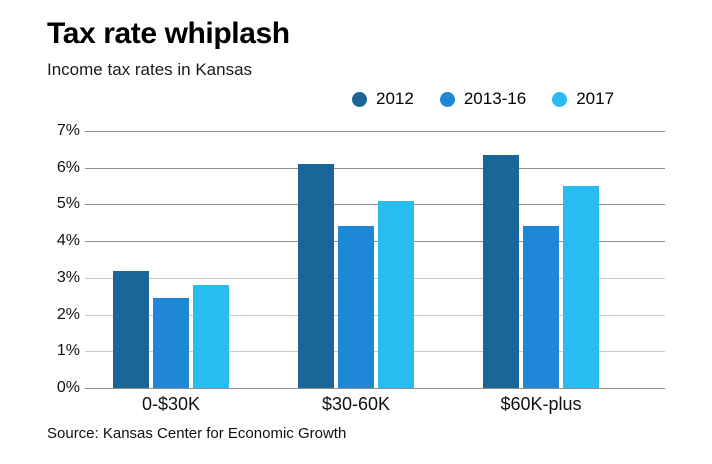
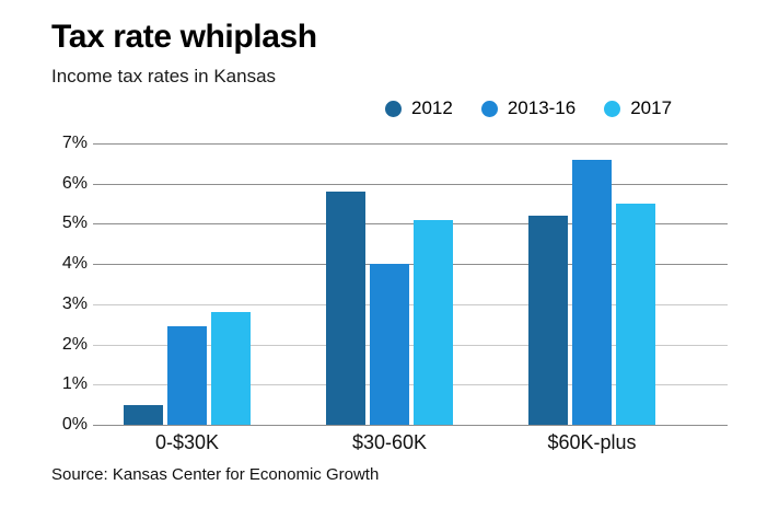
2012/0-$30K: 3.2% -> 0.5%
2012/$30-60K: 6.1% -> 5.8%
2013-16/$30-60K: 4.4% -> 4.0%
2012/$60K-plus: 6.3% -> 5.2%
2013-16/$60K-plus: 4.4% -> 6.6%
